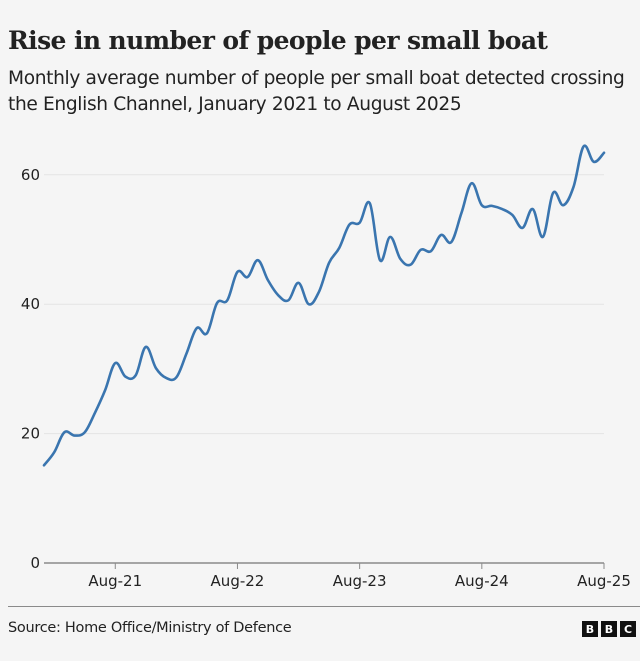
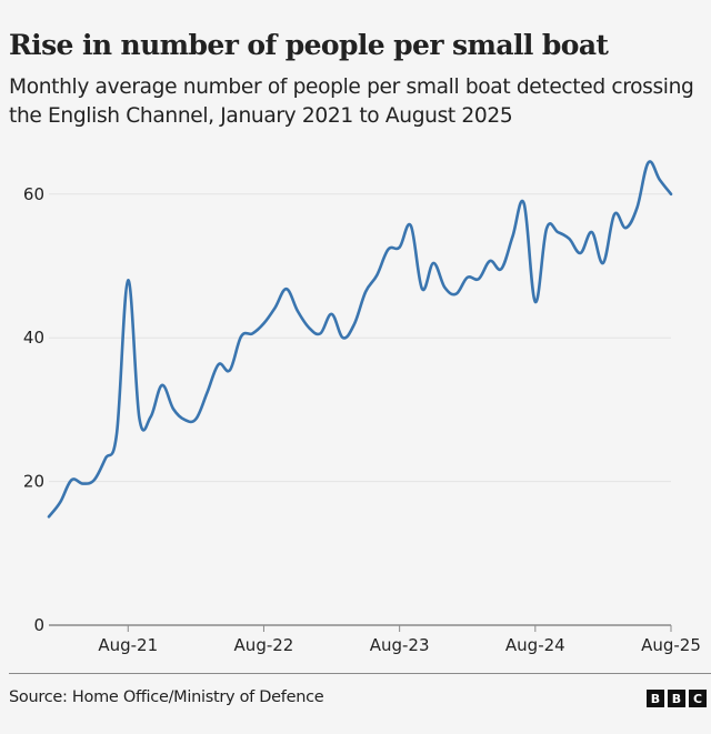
Aug-21: 31 -> 48
Aug-22: 45 -> 42
Aug-24: 55 -> 45
Aug-25: 63 -> 60
